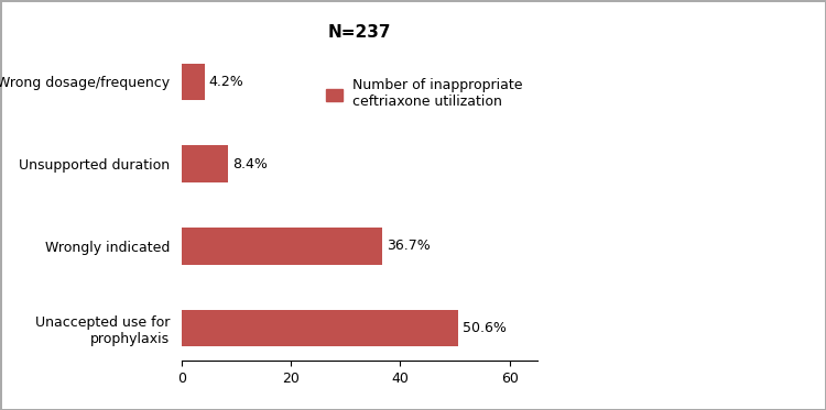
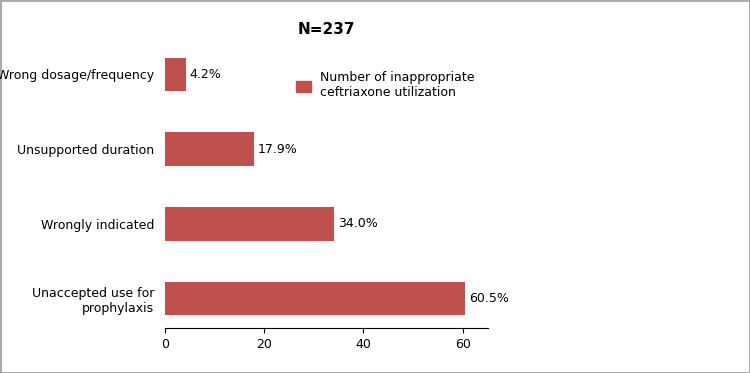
Unsupported duration: 8.4% -> 17.9%
Wrongly indicated: 36.7% -> 34.0%
Unaccepted use for prophylaxis: 50.6% -> 60.5%
